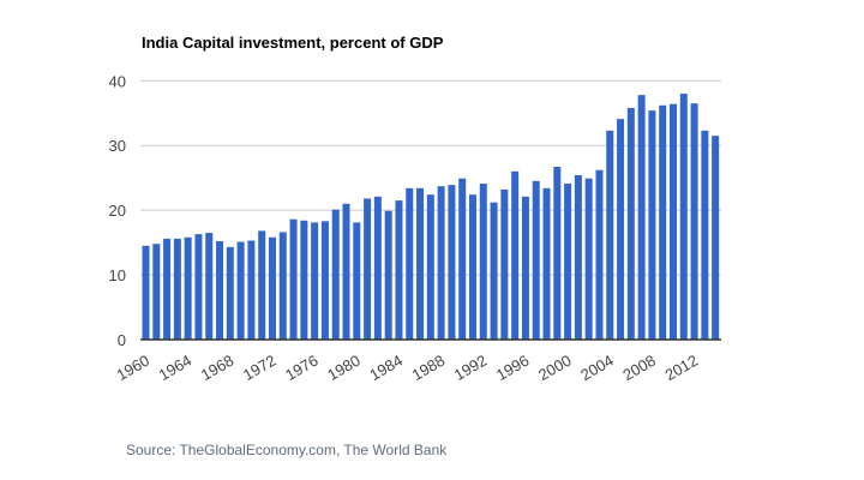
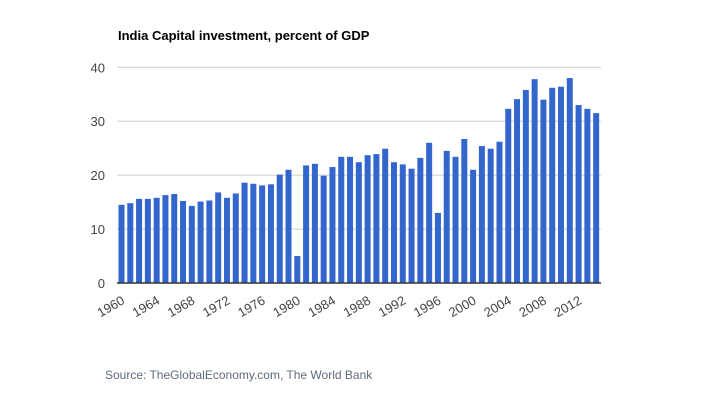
1980: 18 -> 5
1992: 24 -> 22
1996: 22 -> 13
2000: 24 -> 21
2008: 35 -> 34
2012: 36 -> 33
